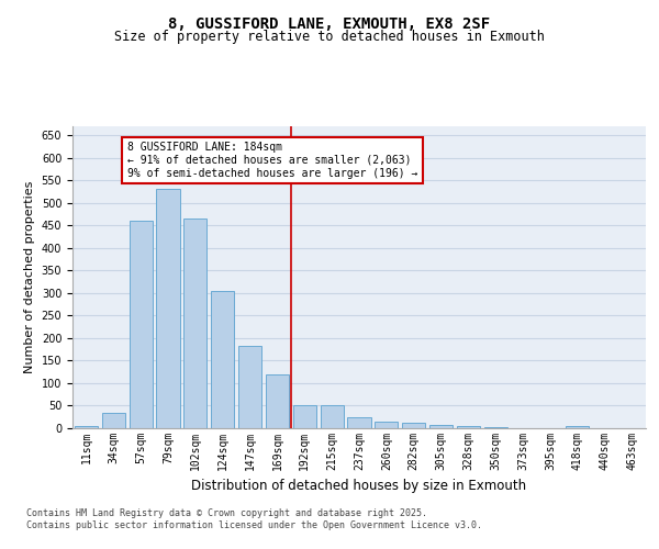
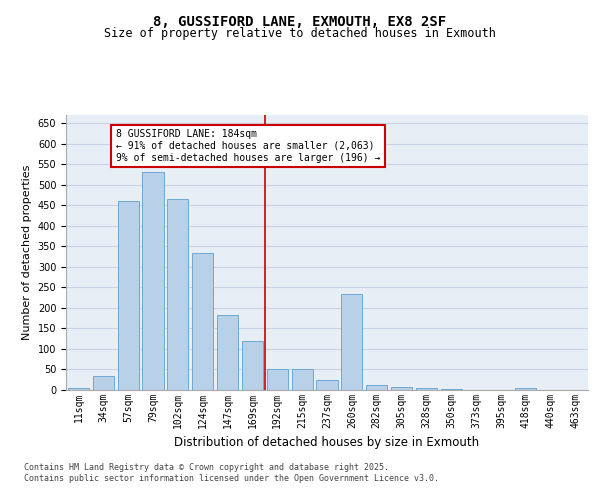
124sqm: 305 -> 335
260sqm: 15 -> 235
